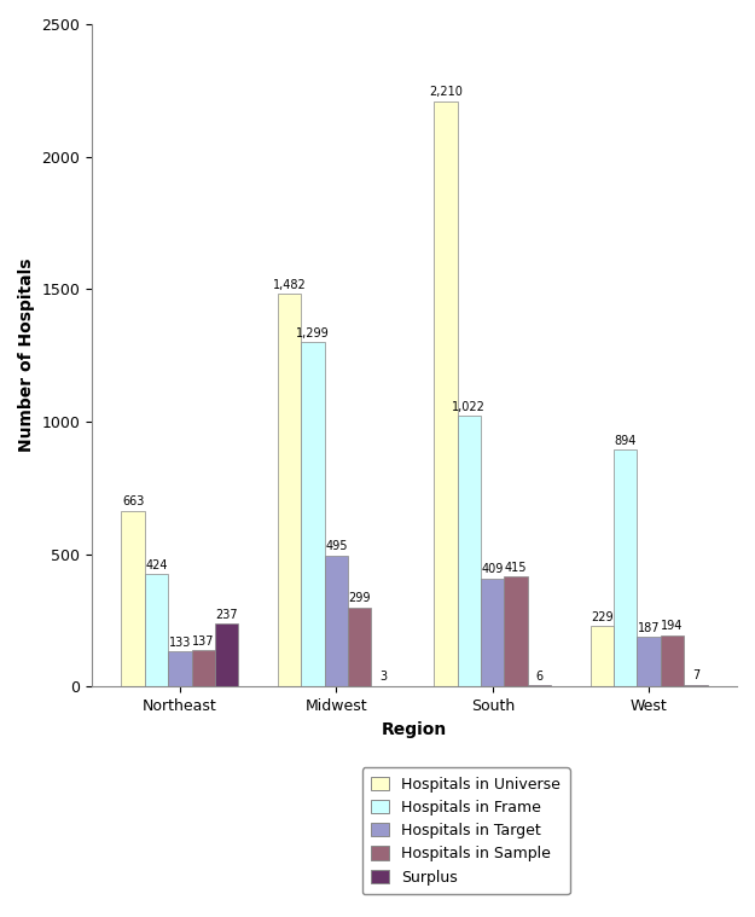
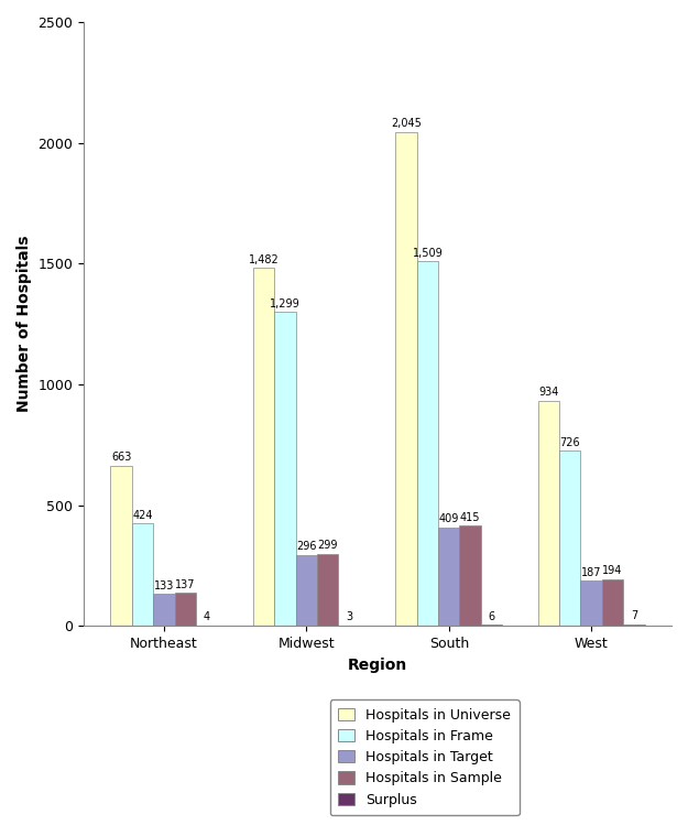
Surplus/Northeast: 237 -> 4
Hospitals in Target/Midwest: 495 -> 296
Hospitals in Universe/South: 2,210 -> 2,045
Hospitals in Frame/South: 1,022 -> 1,509
Hospitals in Universe/West: 229 -> 934
Hospitals in Frame/West: 894 -> 726
